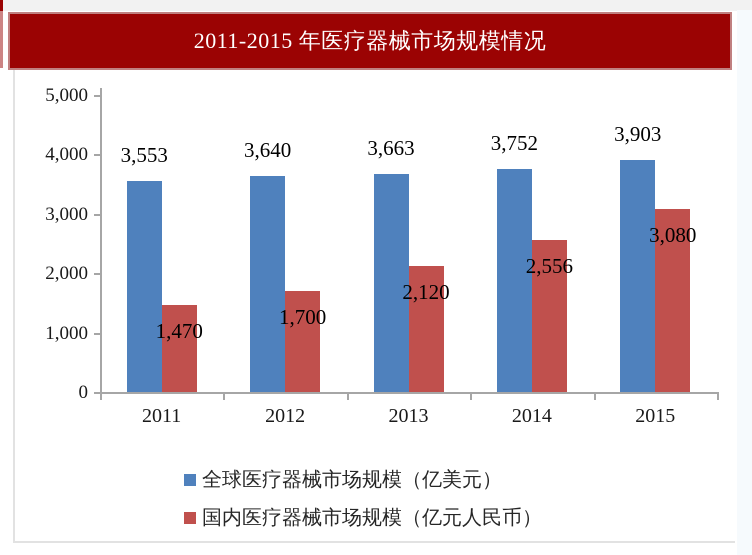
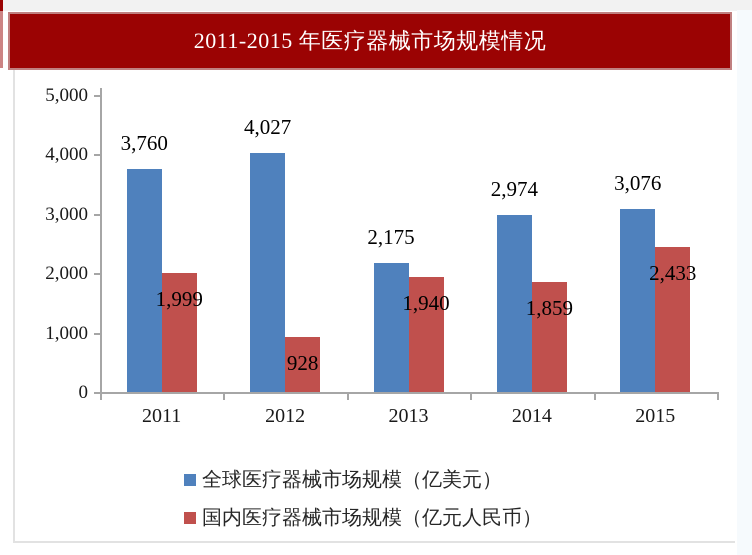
全球医疗器械市场规模（亿美元）/2011: 3,553 -> 3,760
国内医疗器械市场规模（亿元人民币）/2011: 1,470 -> 1,999
全球医疗器械市场规模（亿美元）/2012: 3,640 -> 4,027
国内医疗器械市场规模（亿元人民币）/2012: 1,700 -> 928
全球医疗器械市场规模（亿美元）/2013: 3,663 -> 2,175
国内医疗器械市场规模（亿元人民币）/2013: 2,120 -> 1,940
全球医疗器械市场规模（亿美元）/2014: 3,752 -> 2,974
国内医疗器械市场规模（亿元人民币）/2014: 2,556 -> 1,859
全球医疗器械市场规模（亿美元）/2015: 3,903 -> 3,076
国内医疗器械市场规模（亿元人民币）/2015: 3,080 -> 2,433
